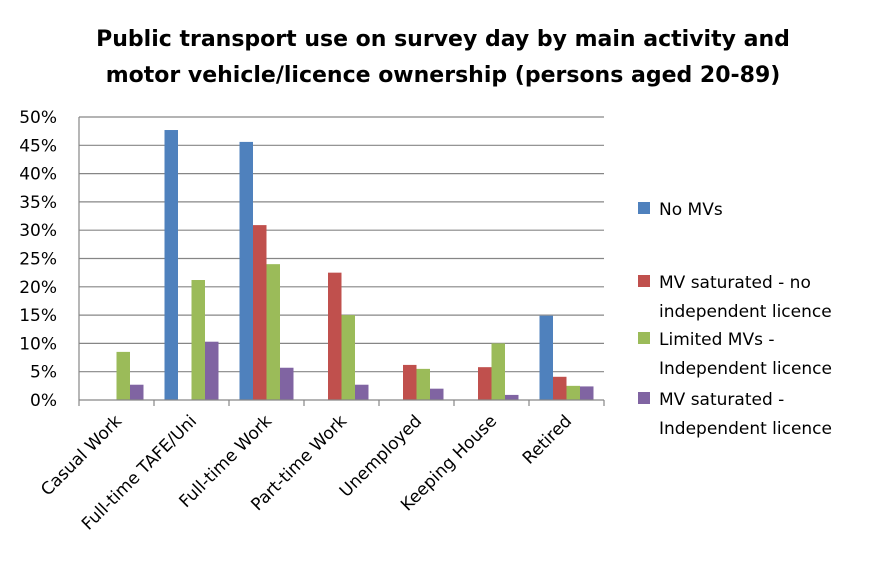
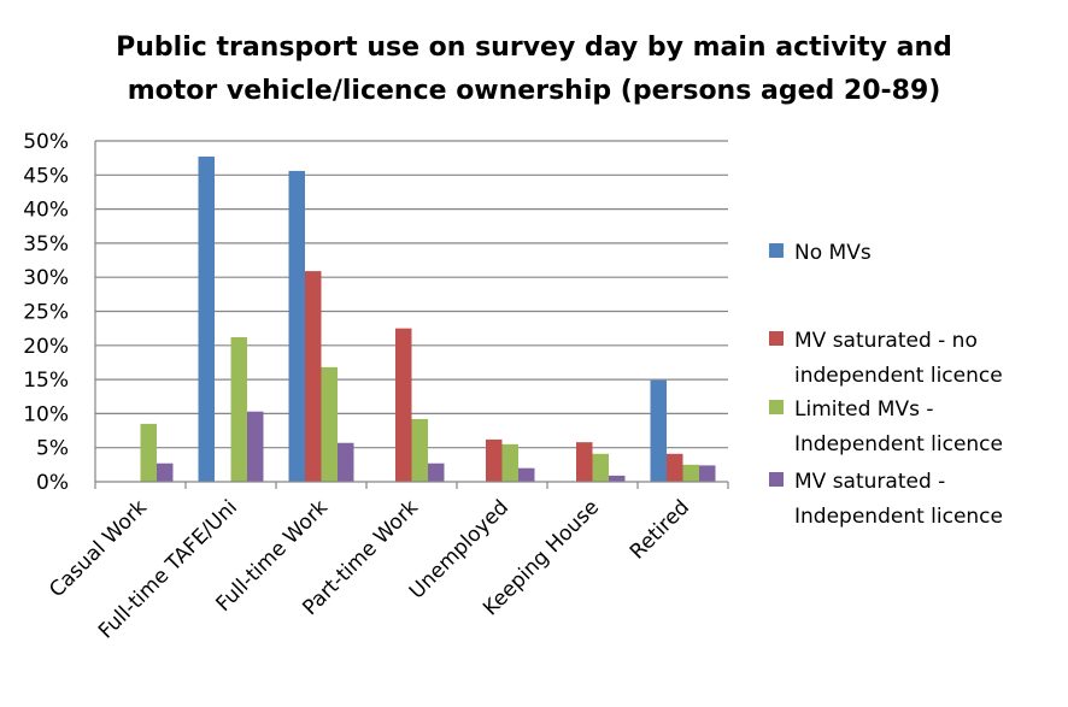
Limited MVs - Independent licence/Full-time Work: 24% -> 17%
Limited MVs - Independent licence/Part-time Work: 15% -> 9%
Limited MVs - Independent licence/Keeping House: 10% -> 4%
